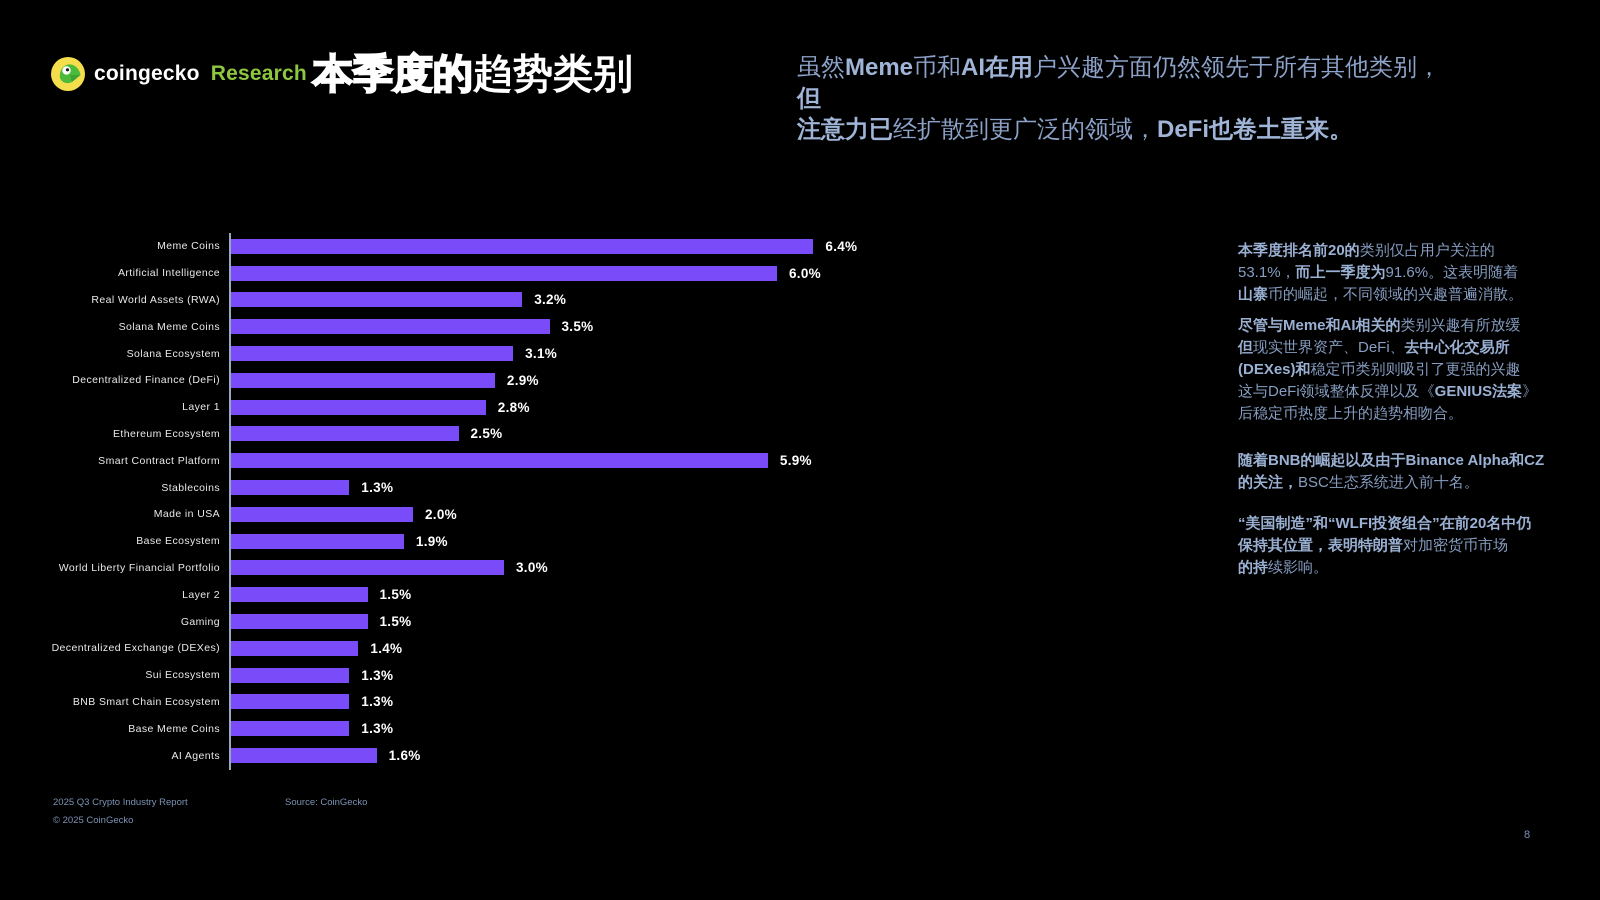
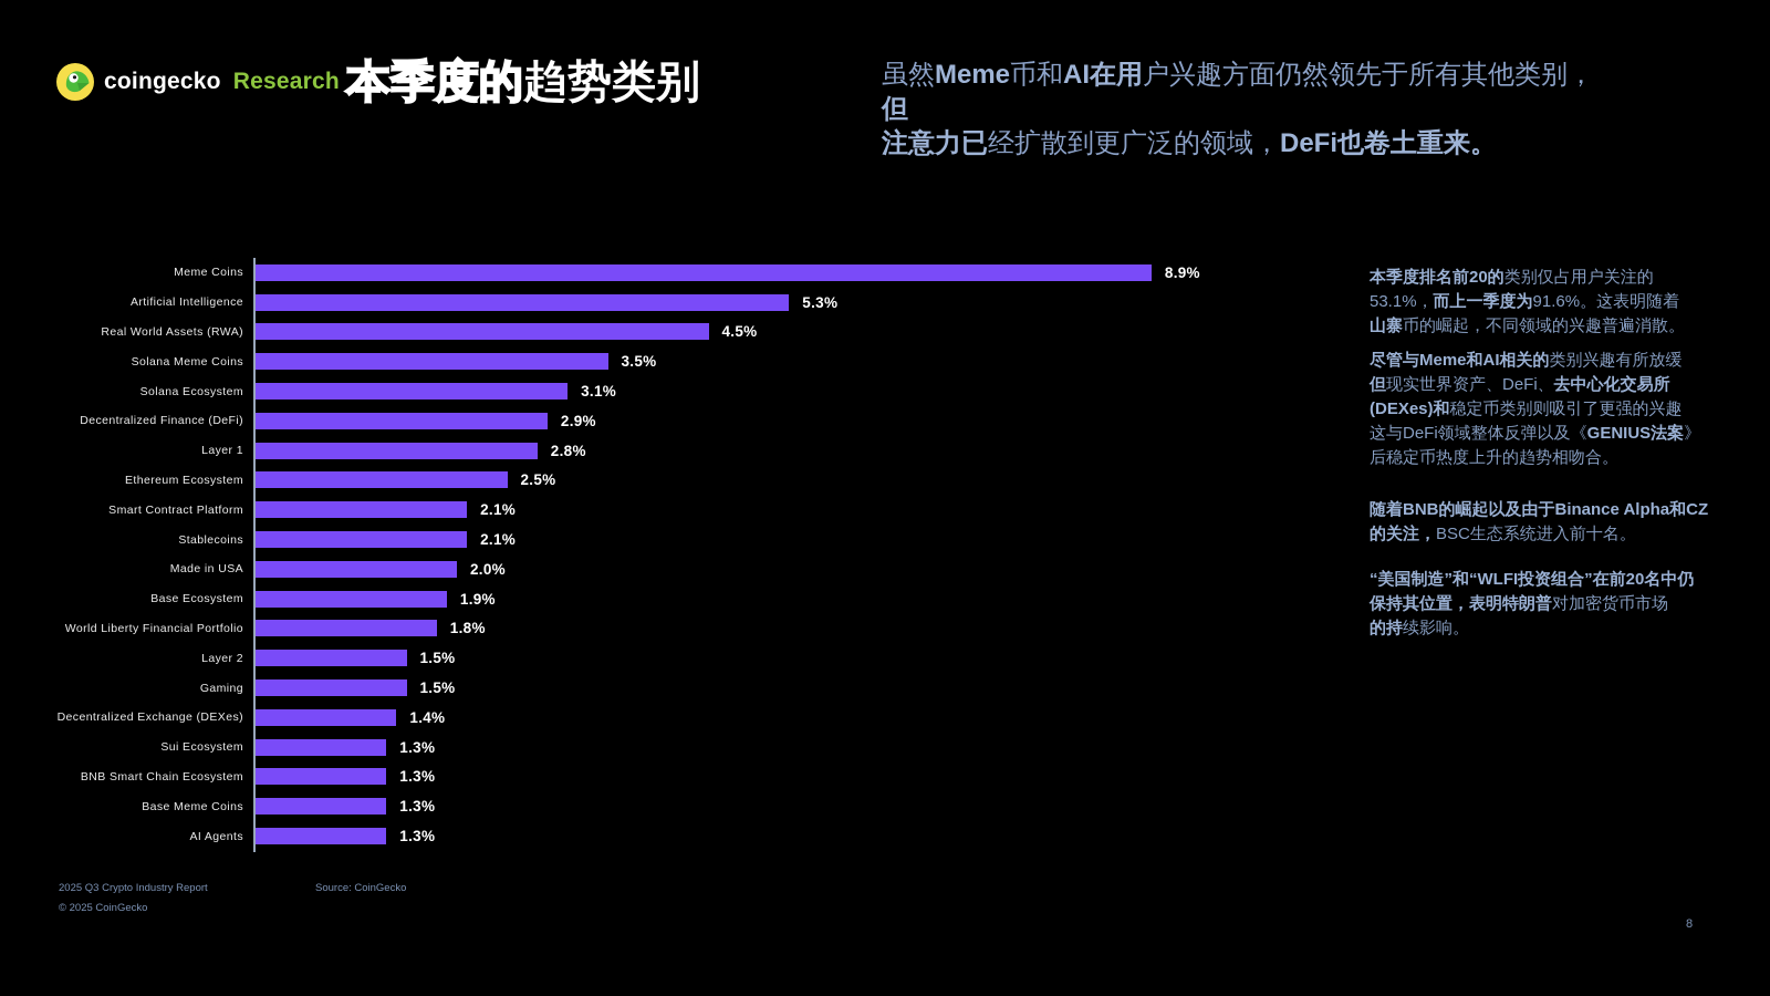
Meme Coins: 6.4% -> 8.9%
Artificial Intelligence: 6.0% -> 5.3%
Real World Assets (RWA): 3.2% -> 4.5%
Smart Contract Platform: 5.9% -> 2.1%
Stablecoins: 1.3% -> 2.1%
World Liberty Financial Portfolio: 3.0% -> 1.8%
AI Agents: 1.6% -> 1.3%
